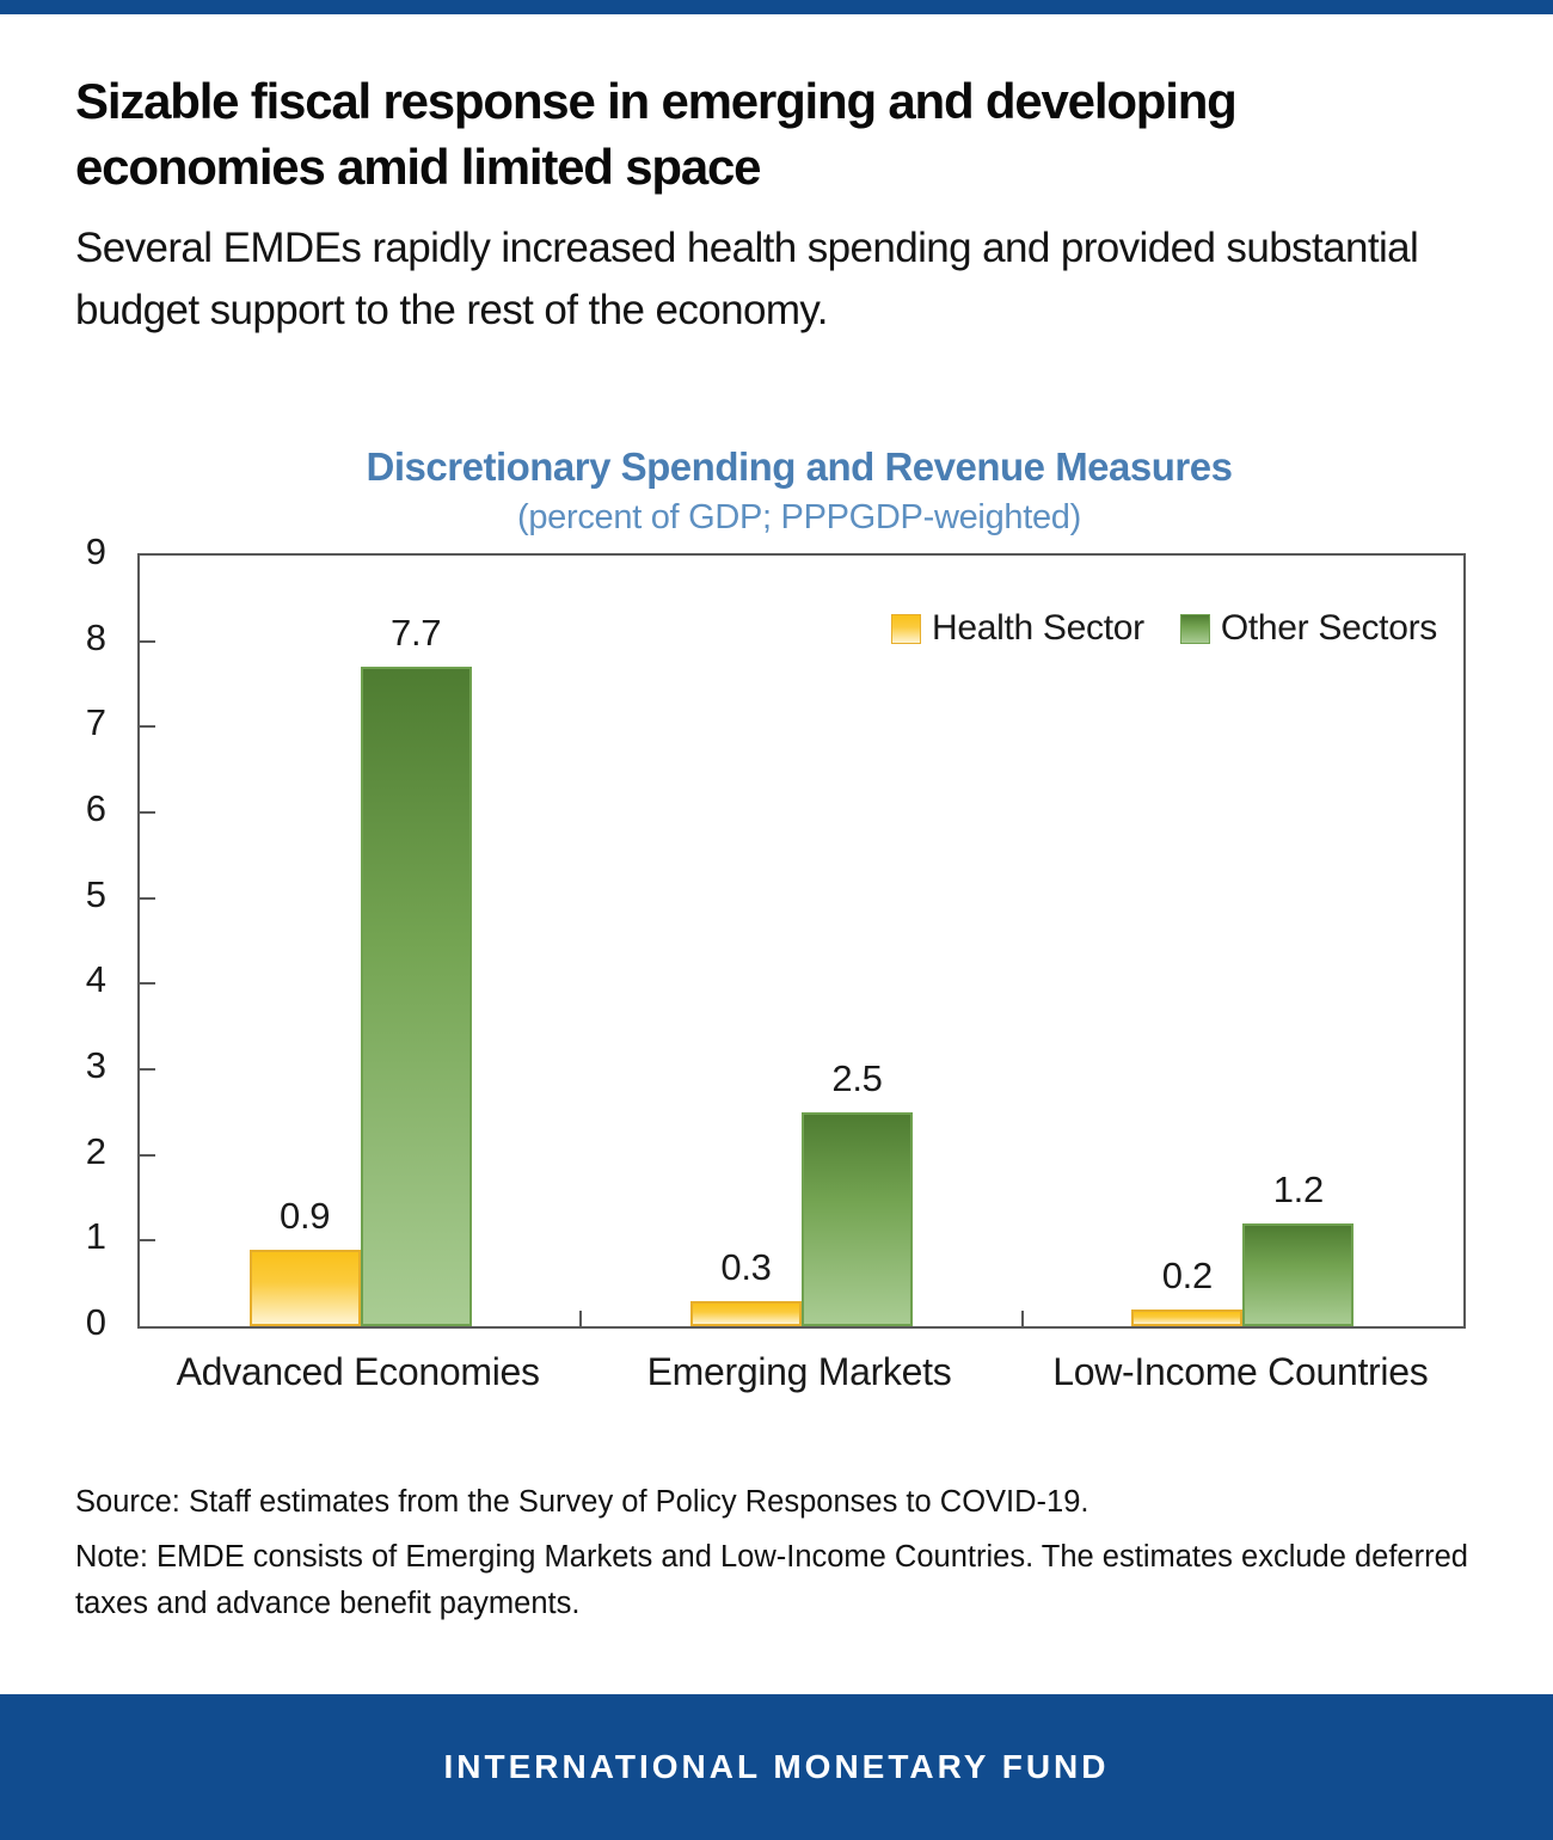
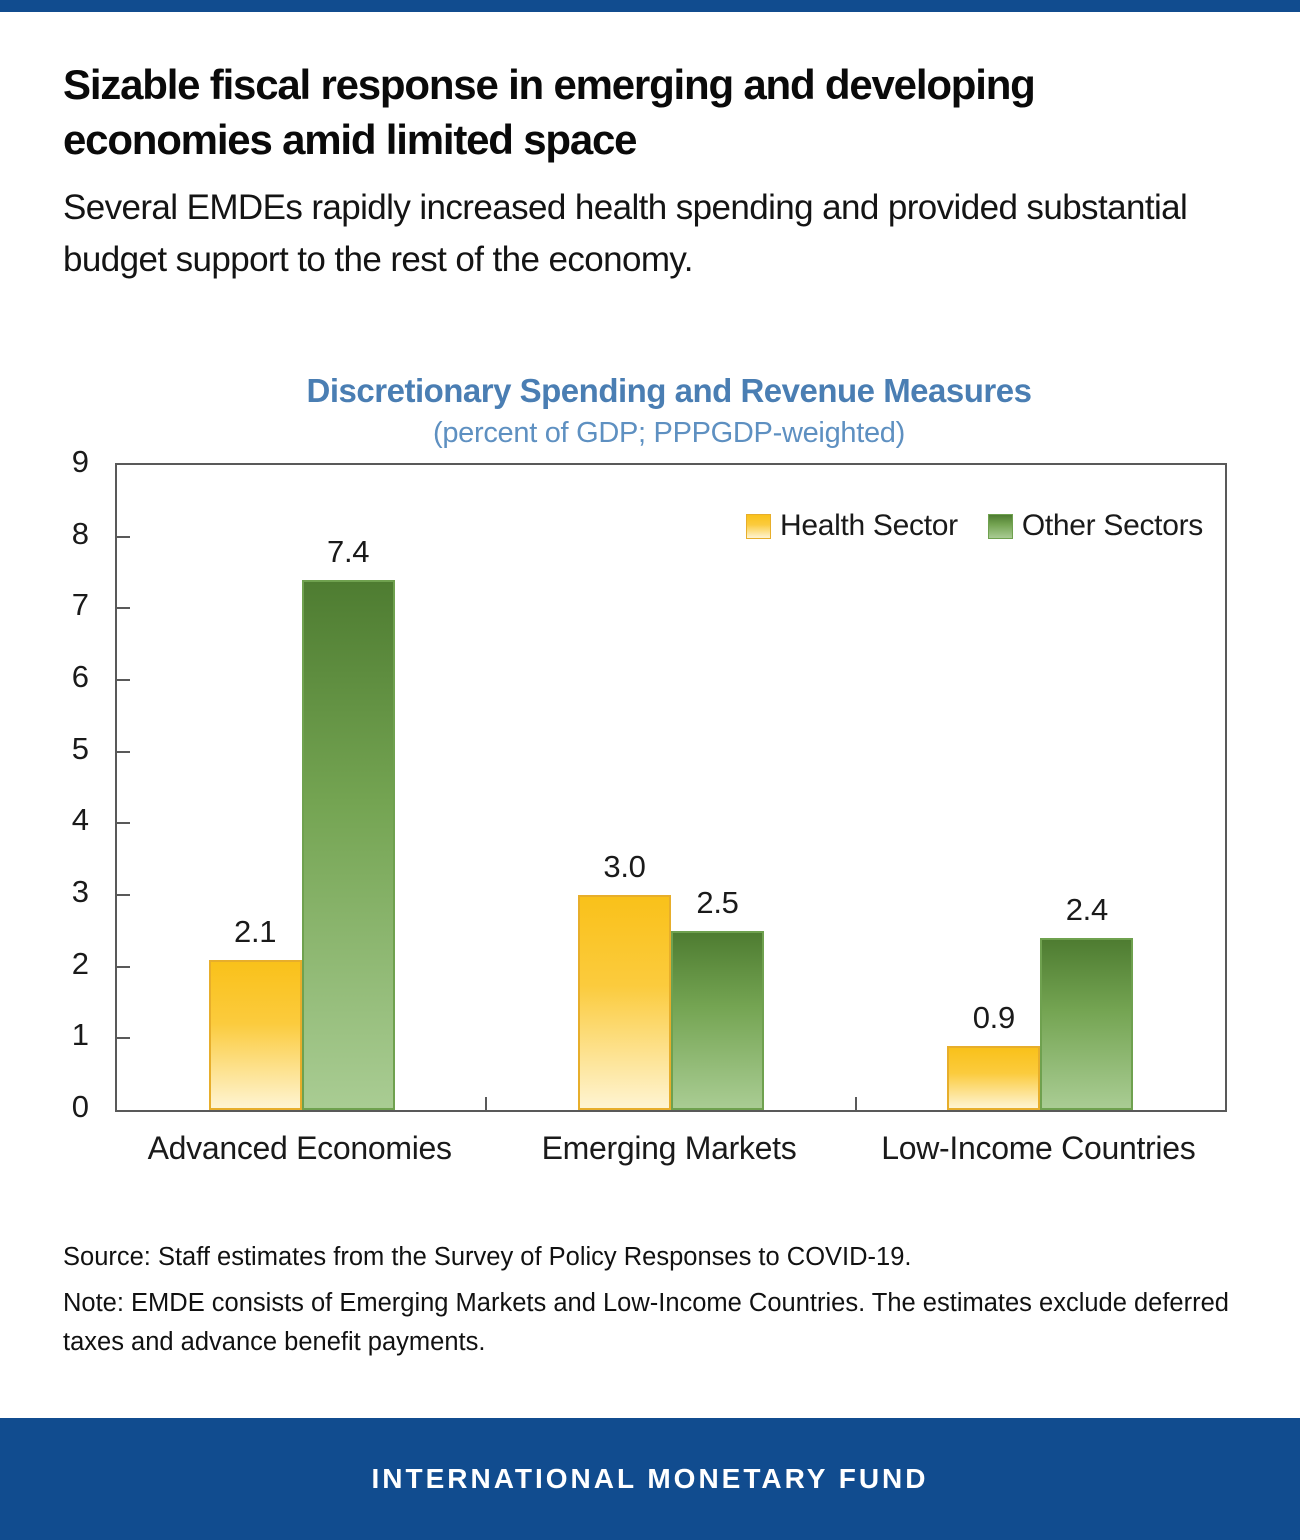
Health Sector/Advanced Economies: 0.9 -> 2.1
Other Sectors/Advanced Economies: 7.7 -> 7.4
Health Sector/Emerging Markets: 0.3 -> 3.0
Health Sector/Low-Income Countries: 0.2 -> 0.9
Other Sectors/Low-Income Countries: 1.2 -> 2.4
